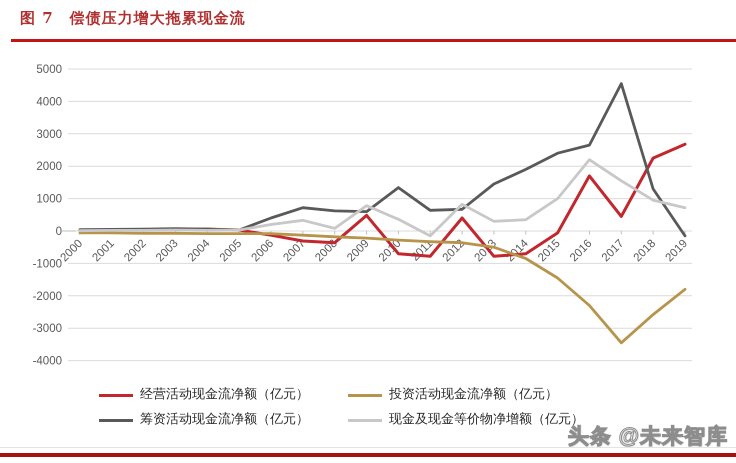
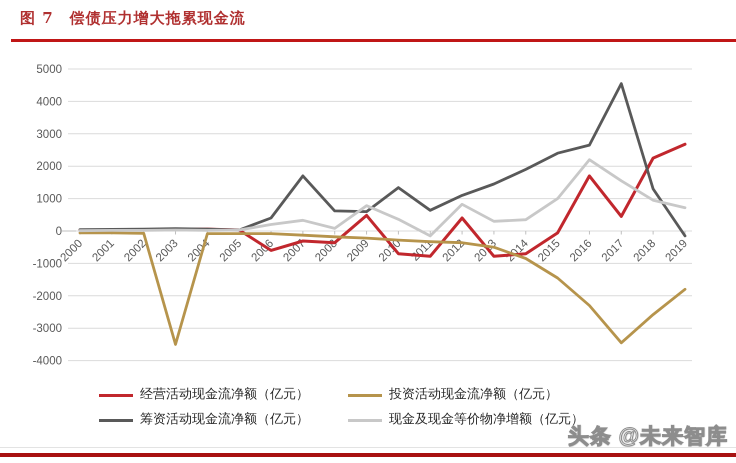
投资活动现金流净额（亿元）/2003: -100 -> -3500
经营活动现金流净额（亿元）/2006: -100 -> -600
筹资活动现金流净额（亿元）/2007: 700 -> 1700
筹资活动现金流净额（亿元）/2012: 700 -> 1100
